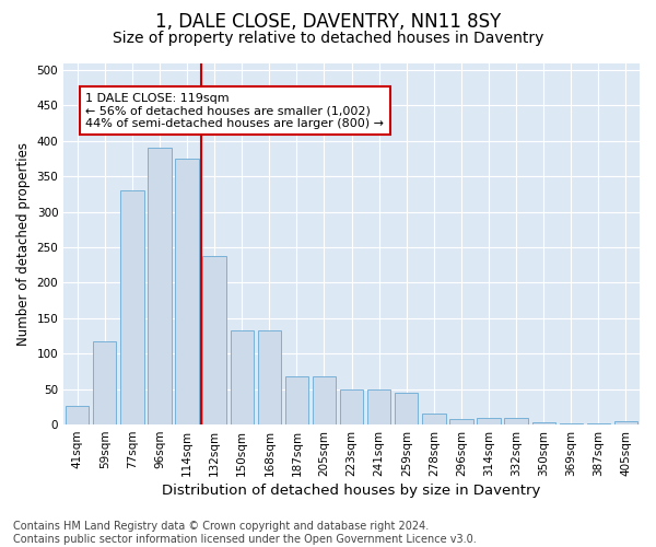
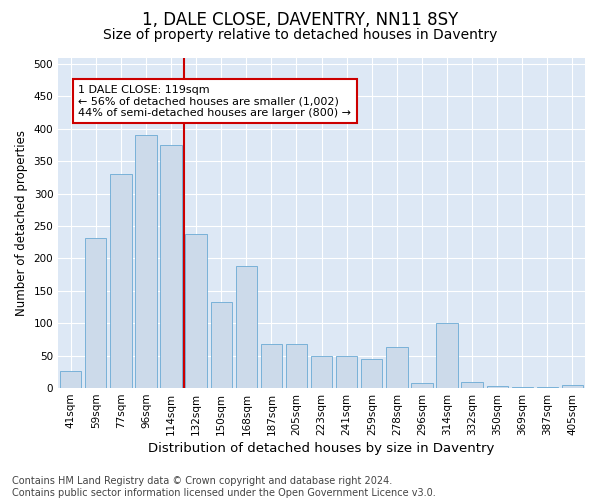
59sqm: 117 -> 232
168sqm: 133 -> 188
278sqm: 15 -> 64
314sqm: 10 -> 100
